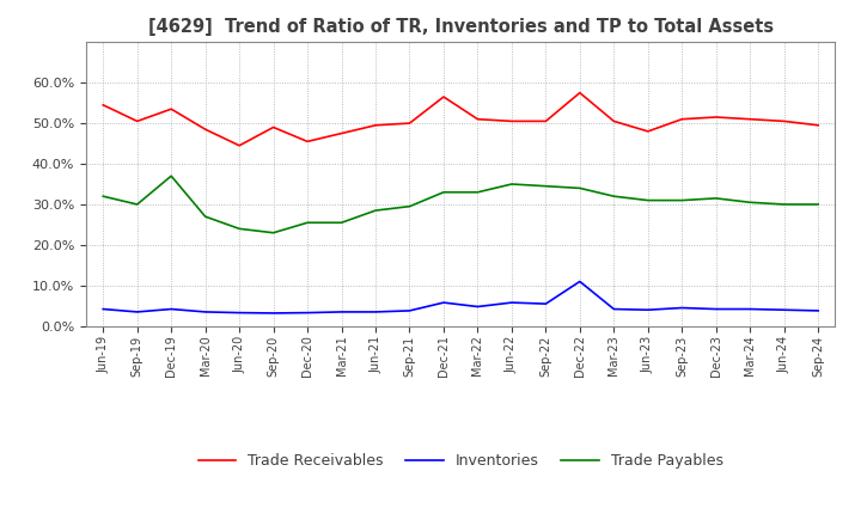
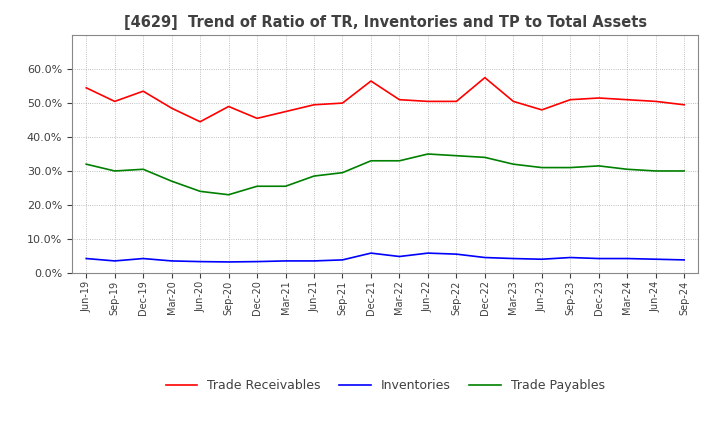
Trade Payables/Dec-19: 37.0% -> 30.5%
Inventories/Dec-22: 11.0% -> 4.5%
